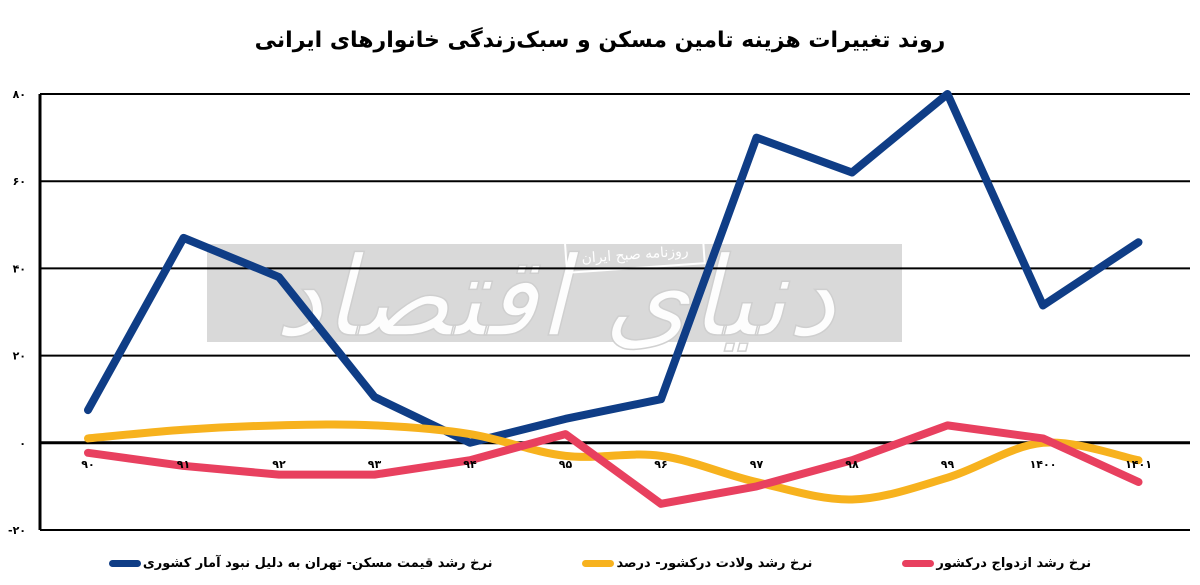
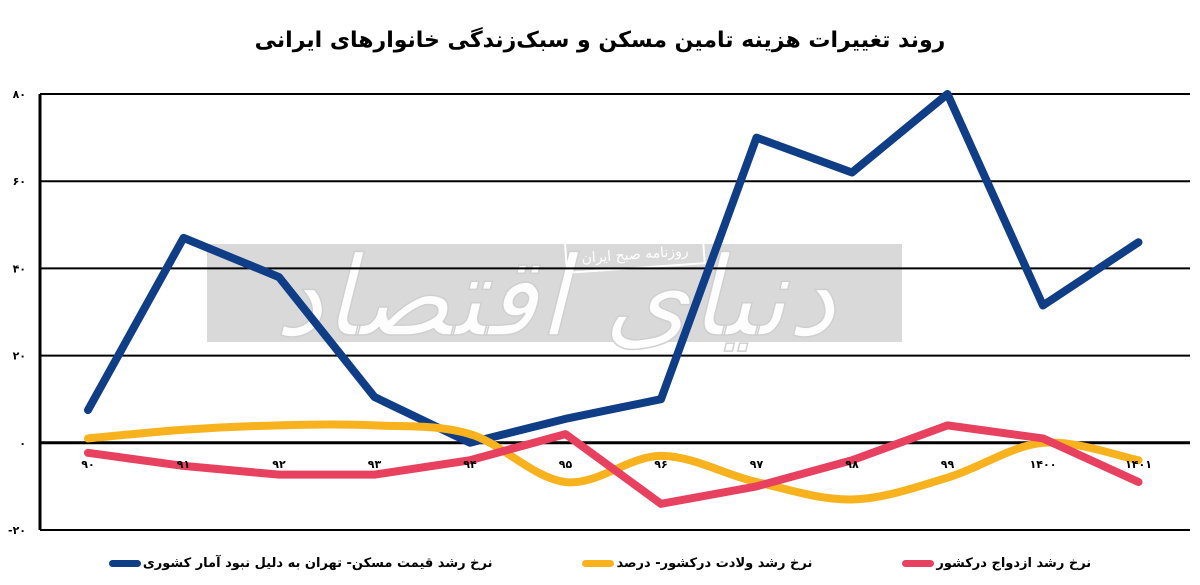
نرخ رشد ولادت درکشور- درصد/۹۵: -3 -> -9
